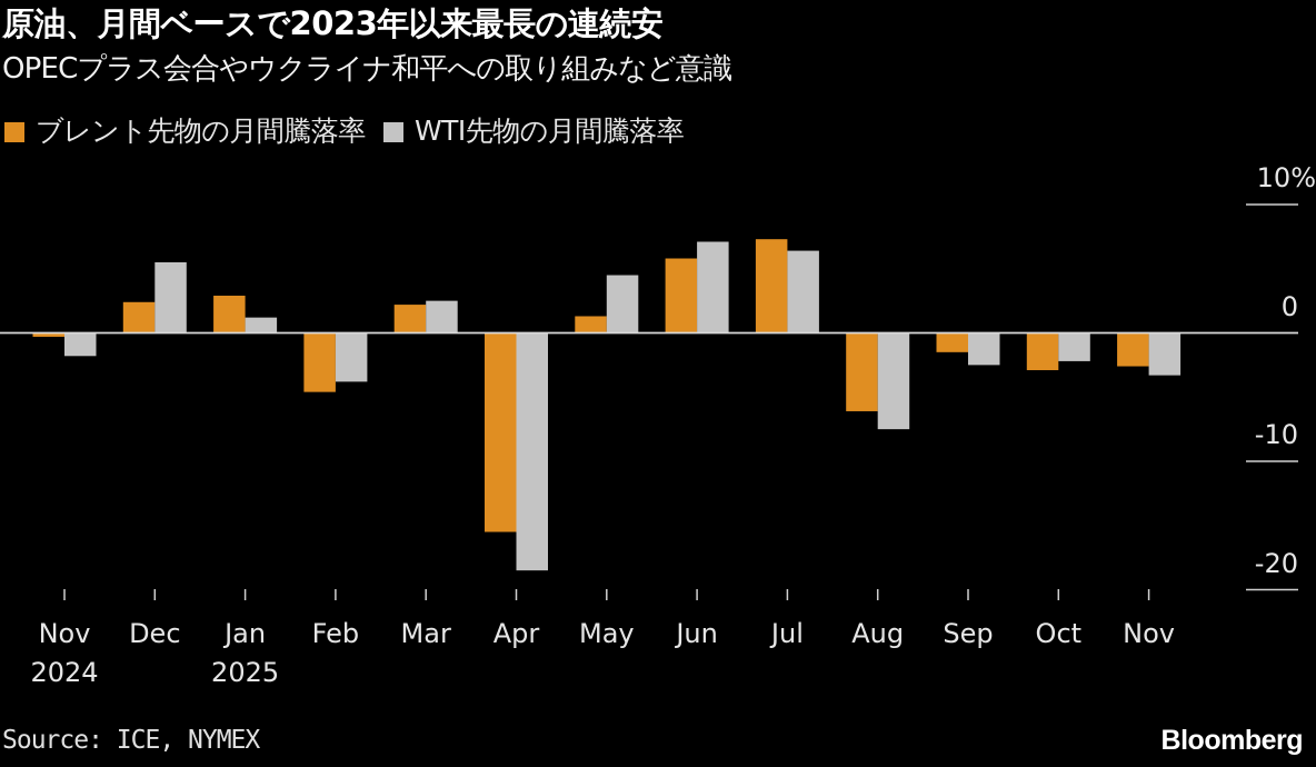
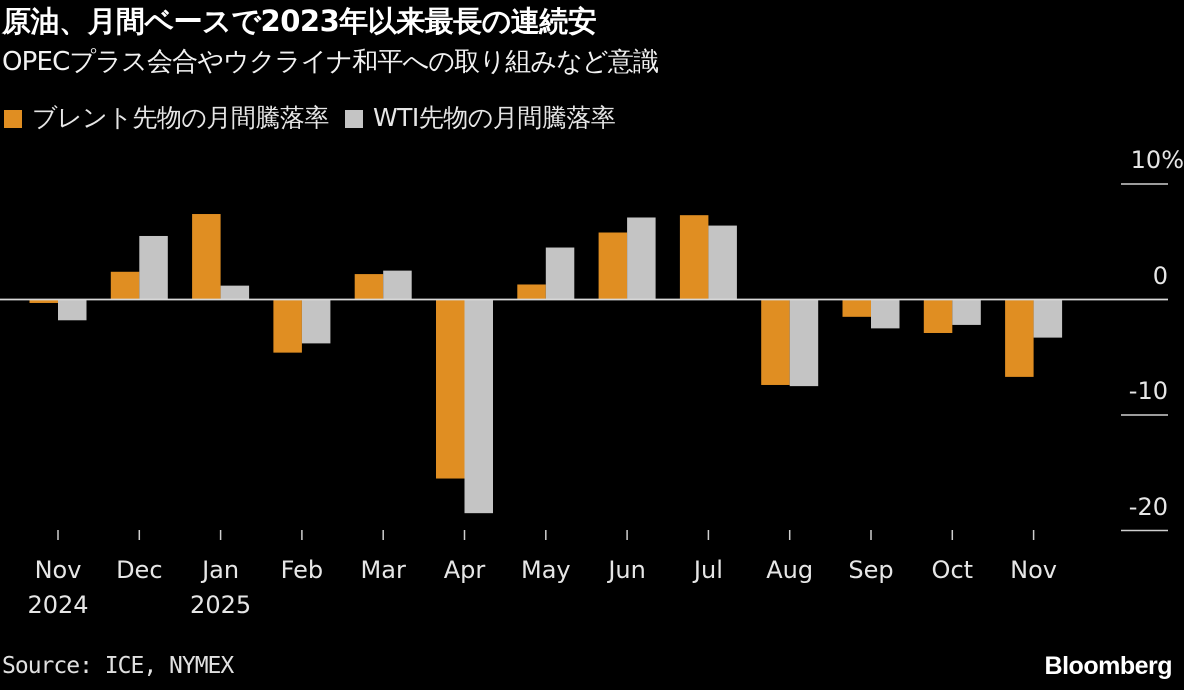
ブレント先物の月間騰落率/Jan 2025: 2.9 -> 7.4
ブレント先物の月間騰落率/Aug: -6.1 -> -7.4
ブレント先物の月間騰落率/Nov: -2.6 -> -6.7
